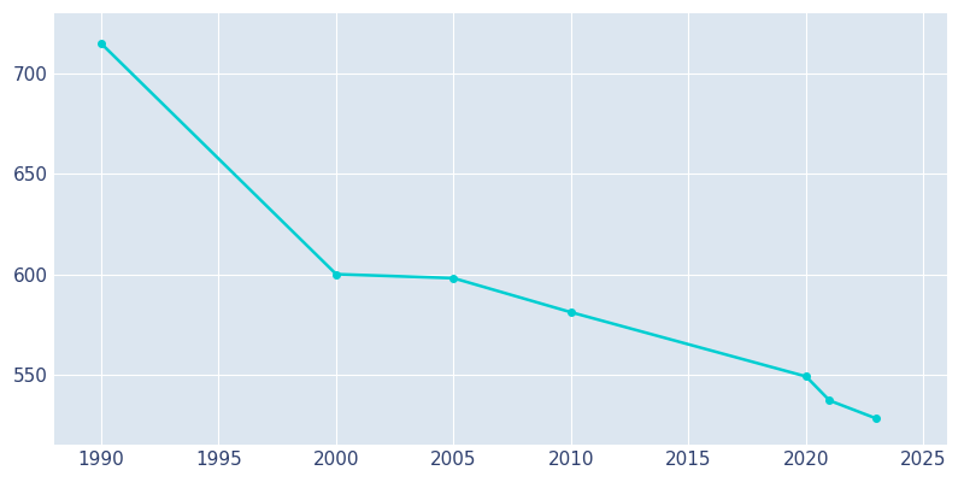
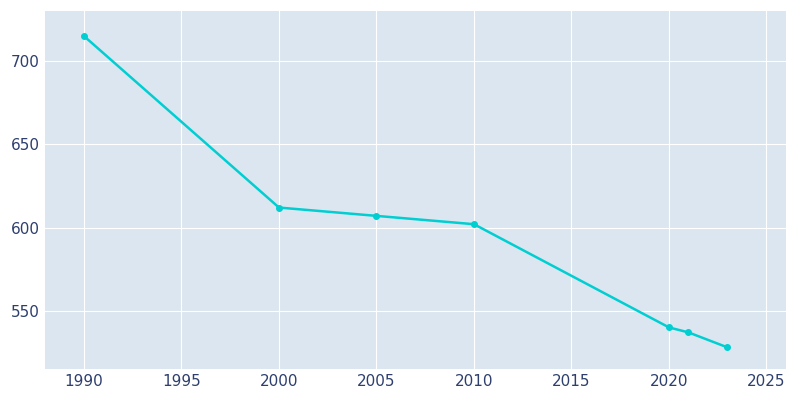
2000: 600 -> 612
2005: 598 -> 607
2010: 581 -> 602
2020: 549 -> 540
